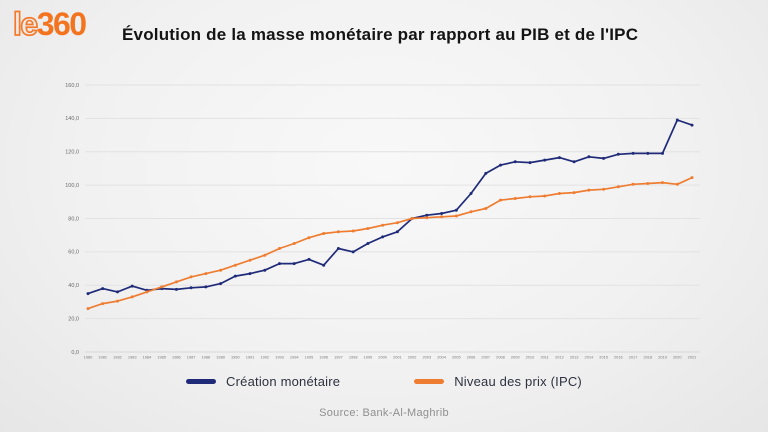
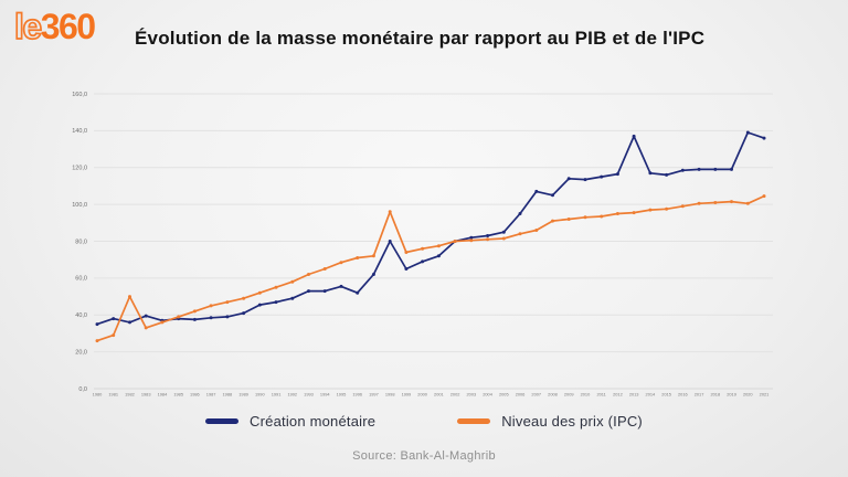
Niveau des prix (IPC)/1982: 30 -> 50
Création monétaire/1998: 60 -> 80
Niveau des prix (IPC)/1998: 72 -> 96
Création monétaire/2008: 112 -> 105
Création monétaire/2013: 114 -> 137
